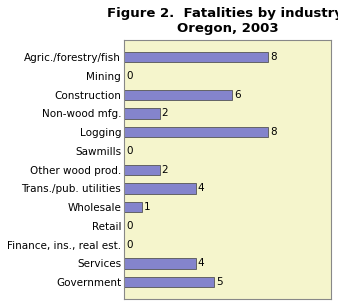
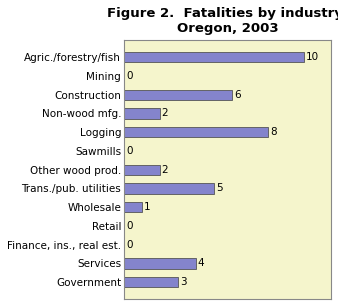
Agric./forestry/fish: 8 -> 10
Trans./pub. utilities: 4 -> 5
Government: 5 -> 3
